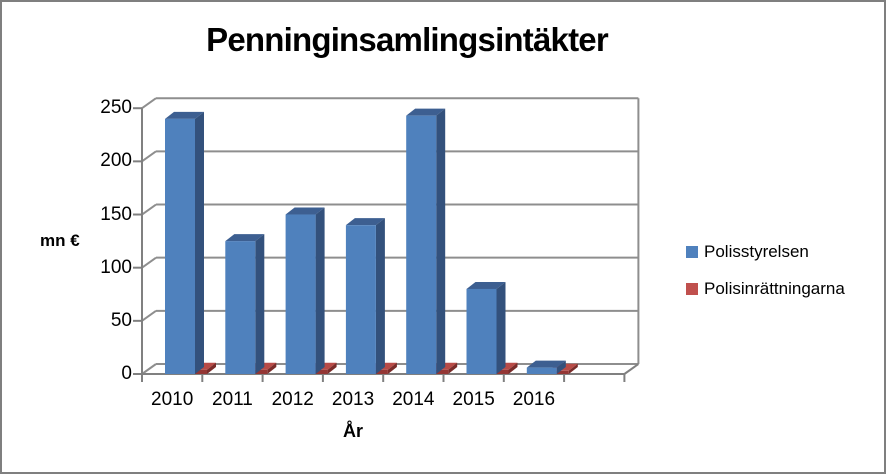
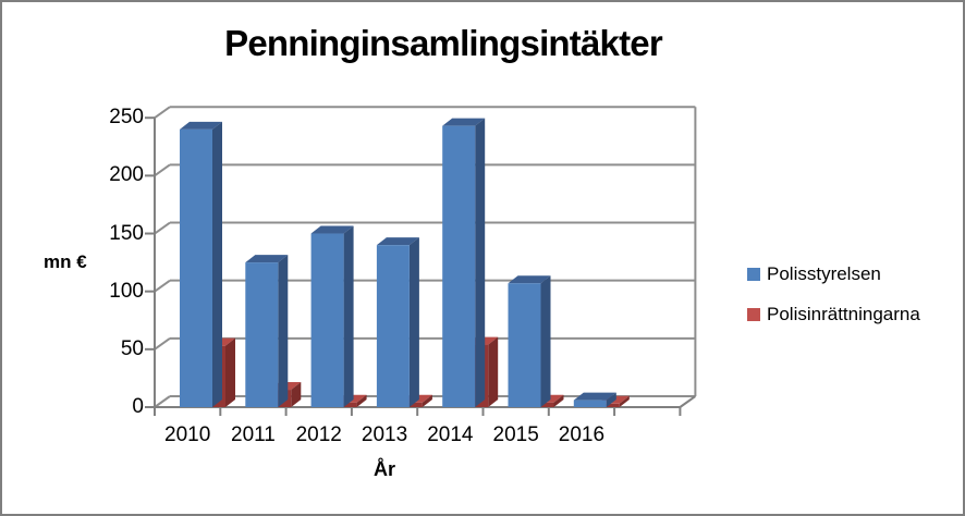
Polisinrättningarna/2010: 4 -> 53
Polisinrättningarna/2011: 4 -> 15
Polisinrättningarna/2014: 4 -> 54
Polisstyrelsen/2015: 80 -> 107
